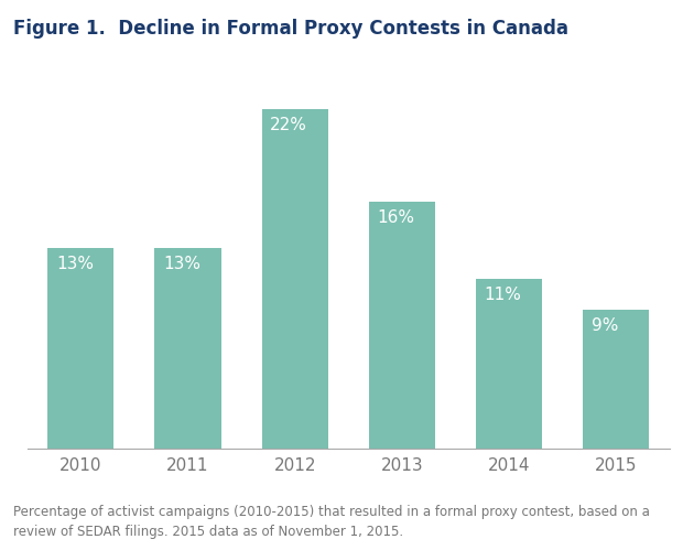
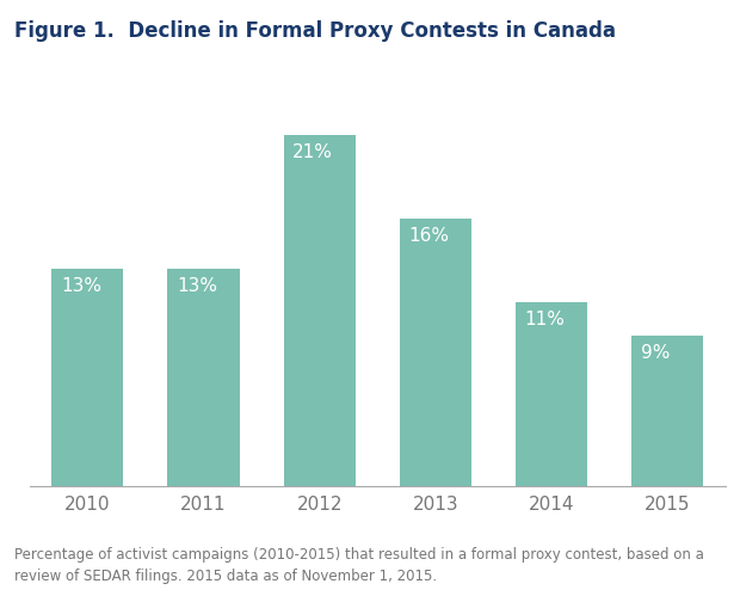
2012: 22% -> 21%
